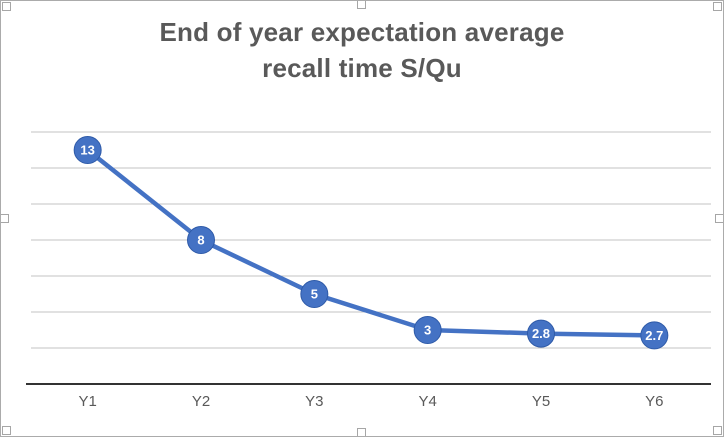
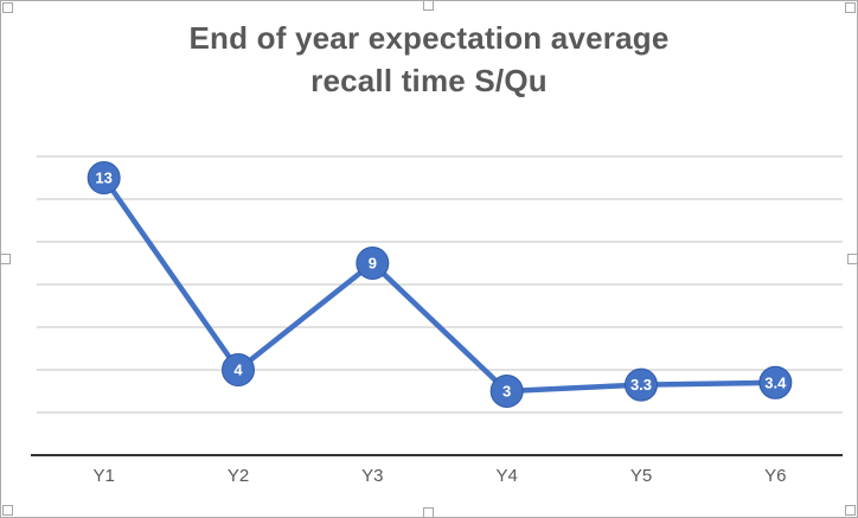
Y2: 8 -> 4
Y3: 5 -> 9
Y5: 2.8 -> 3.3
Y6: 2.7 -> 3.4
